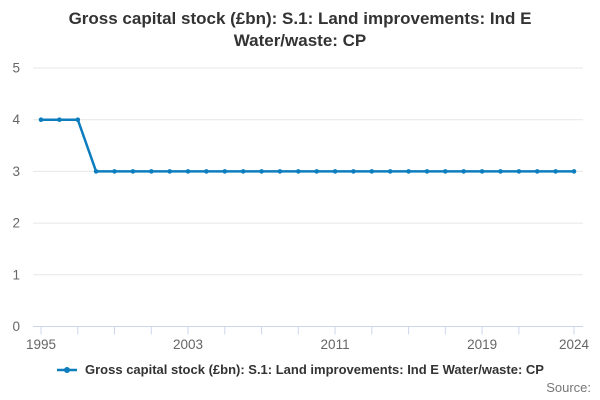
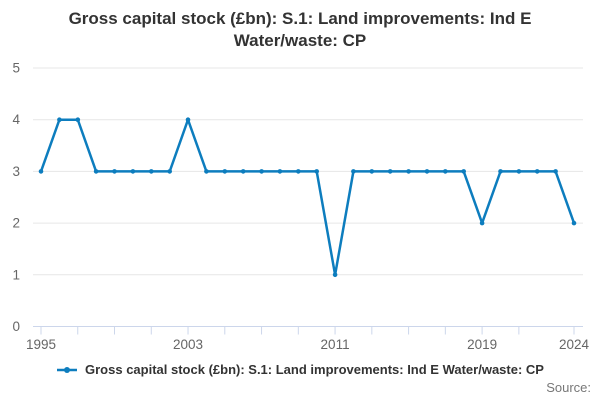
1995: 4 -> 3
2003: 3 -> 4
2011: 3 -> 1
2019: 3 -> 2
2024: 3 -> 2
